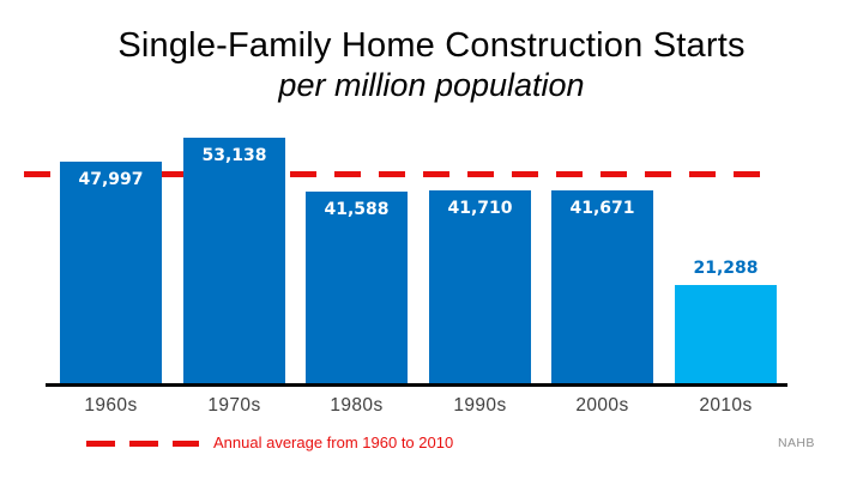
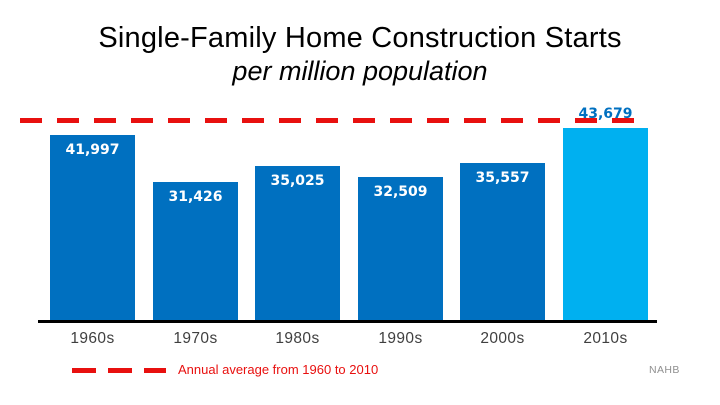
1960s: 47,997 -> 41,997
1970s: 53,138 -> 31,426
1980s: 41,588 -> 35,025
1990s: 41,710 -> 32,509
2000s: 41,671 -> 35,557
2010s: 21,288 -> 43,679
